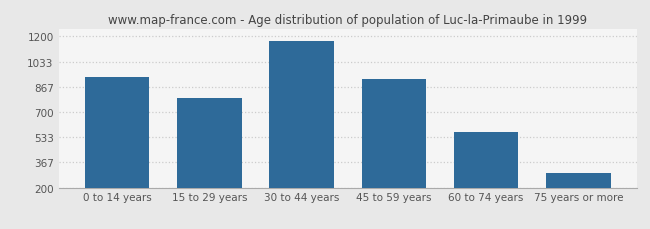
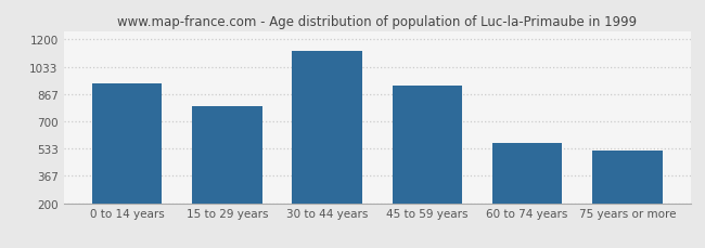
30 to 44 years: 1170 -> 1130
75 years or more: 300 -> 520
